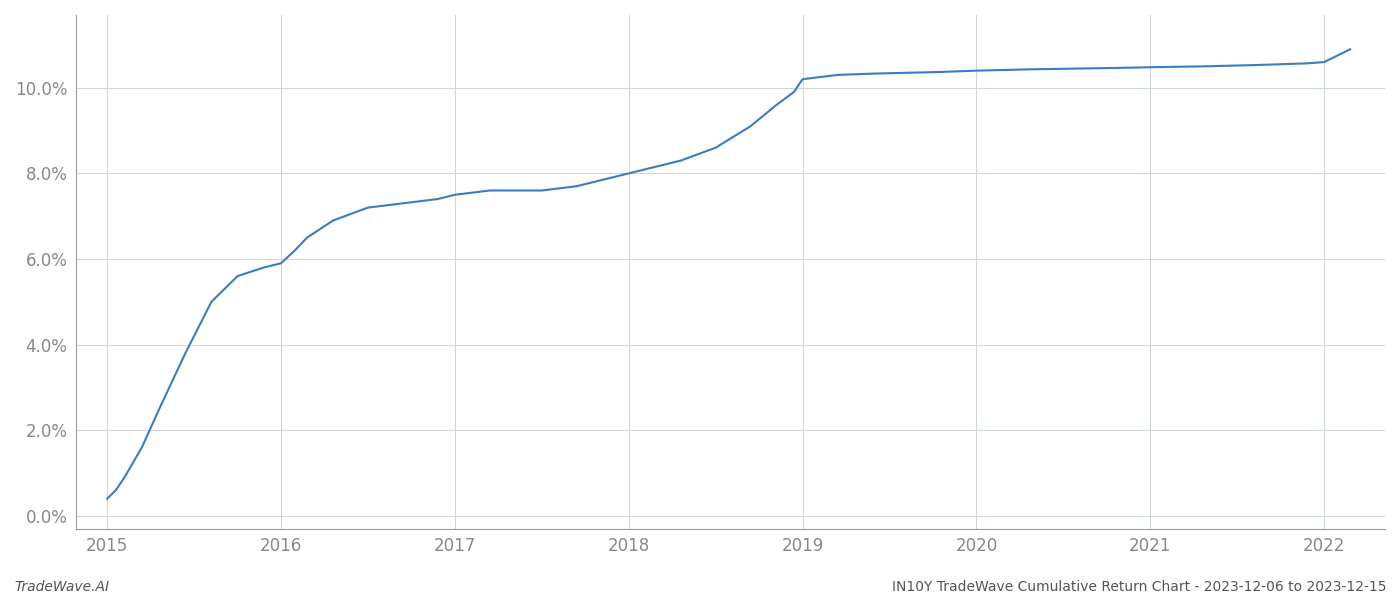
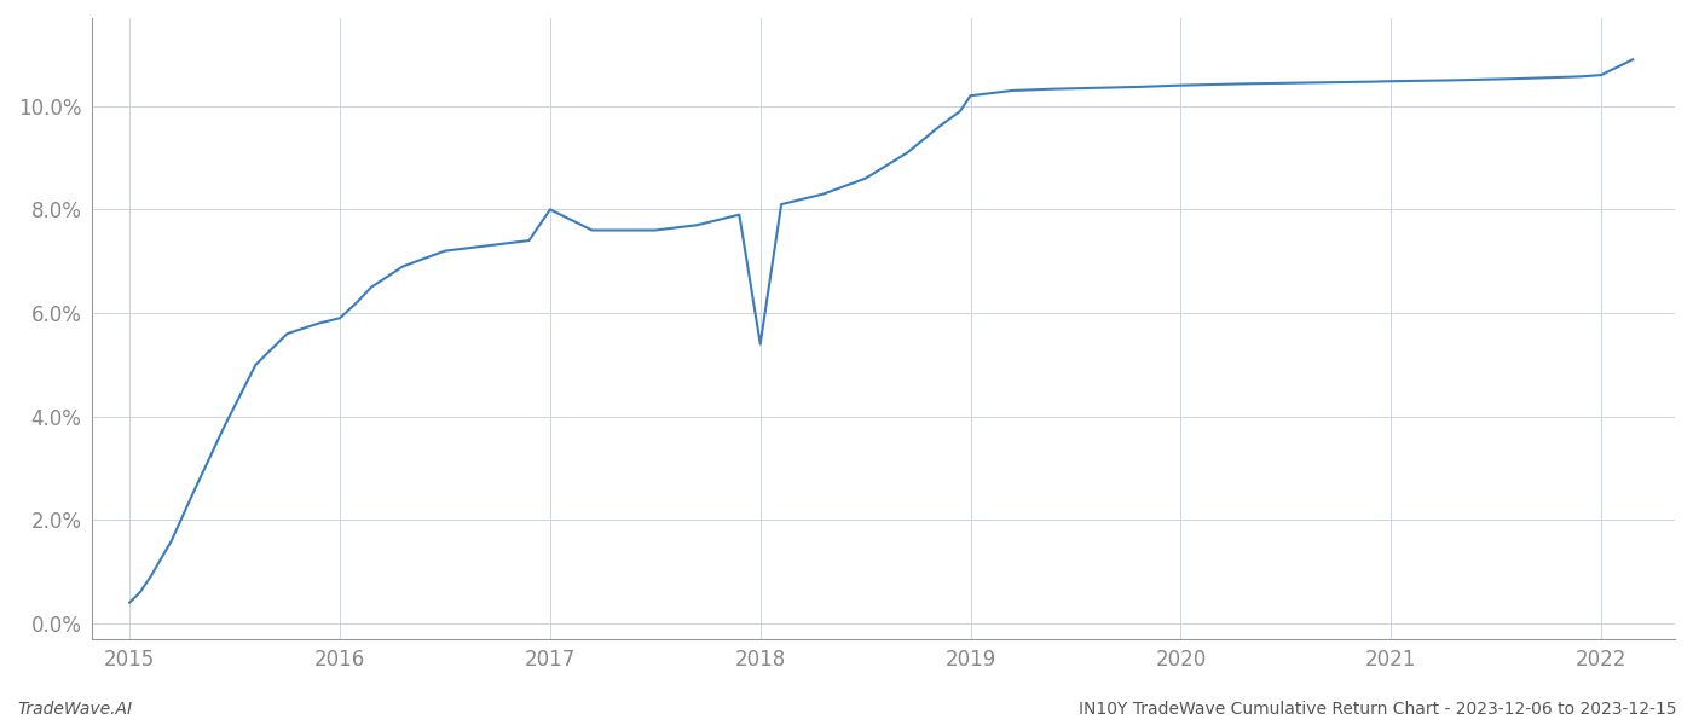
2017: 7.50% -> 8.00%
2018: 8.00% -> 5.40%
